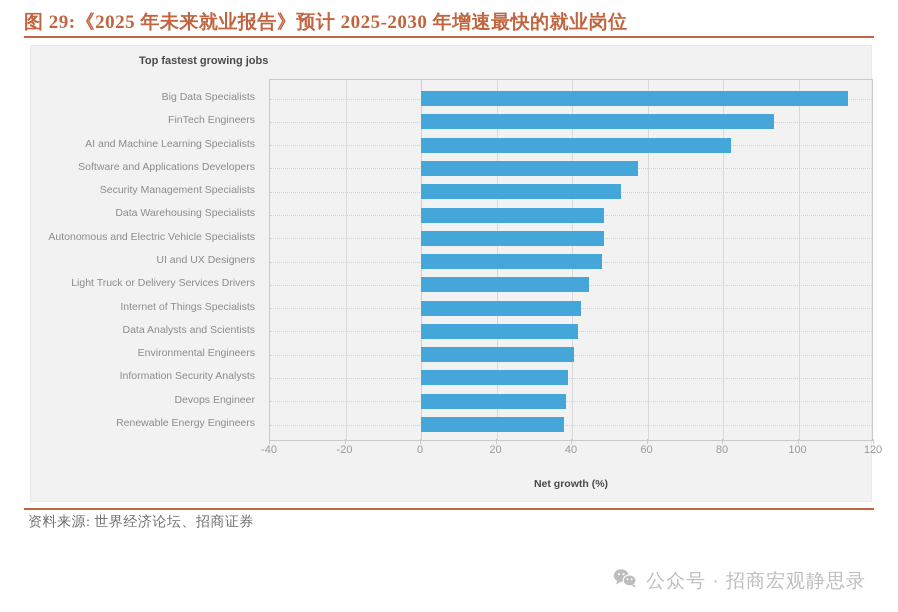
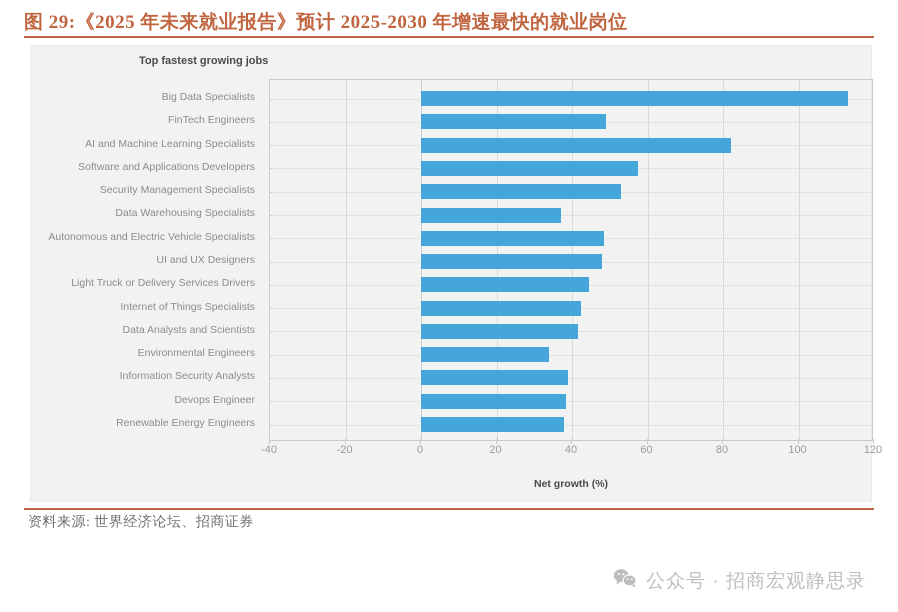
FinTech Engineers: 94 -> 49
Data Warehousing Specialists: 48 -> 37
Environmental Engineers: 40 -> 34
